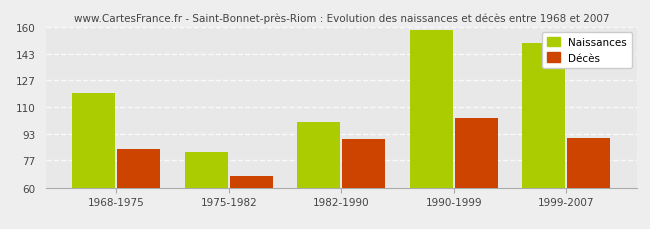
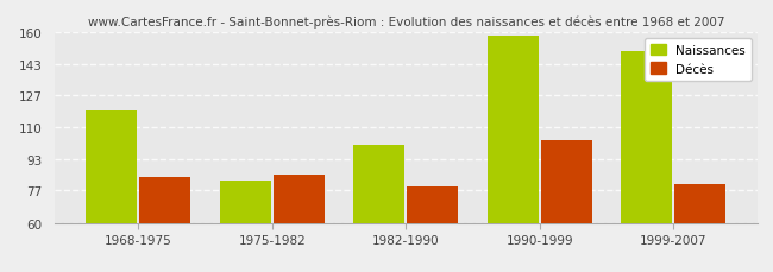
Décès/1975-1982: 67 -> 85
Décès/1982-1990: 90 -> 79
Décès/1999-2007: 91 -> 80
